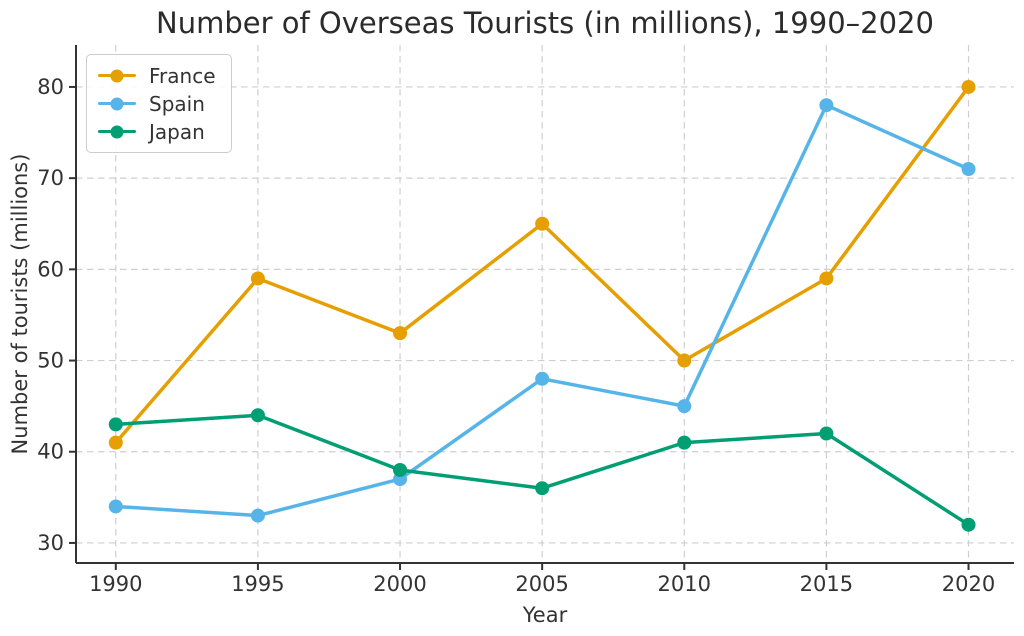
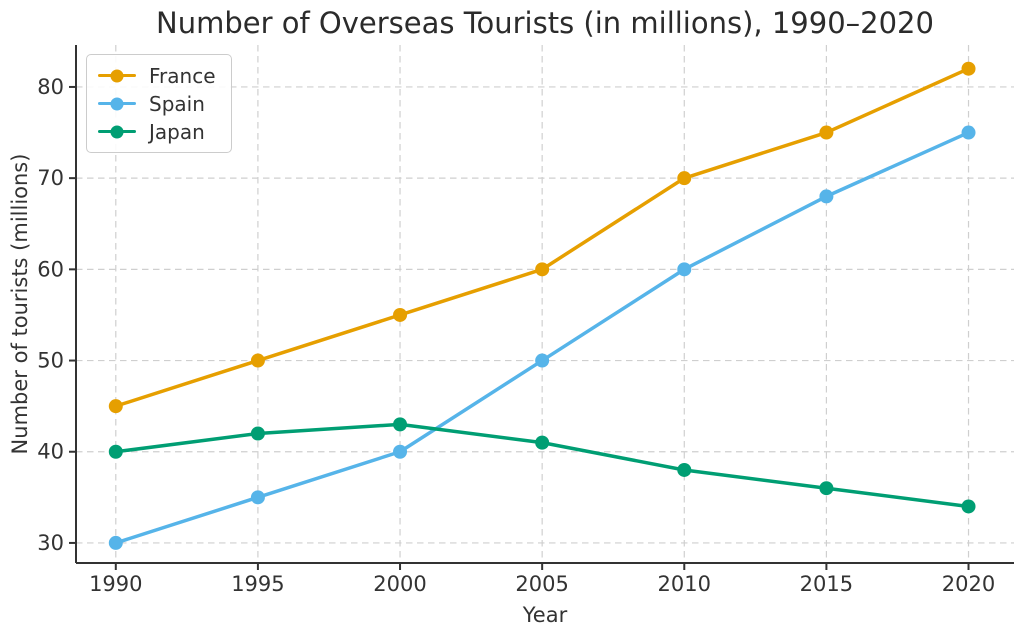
France/1990: 41 -> 45
Spain/1990: 34 -> 30
Japan/1990: 43 -> 40
France/1995: 59 -> 50
Spain/1995: 33 -> 35
Japan/1995: 44 -> 42
France/2000: 53 -> 55
Spain/2000: 37 -> 40
Japan/2000: 38 -> 43
France/2005: 65 -> 60
Spain/2005: 48 -> 50
Japan/2005: 36 -> 41
France/2010: 50 -> 70
Spain/2010: 45 -> 60
Japan/2010: 41 -> 38
France/2015: 59 -> 75
Spain/2015: 78 -> 68
Japan/2015: 42 -> 36
France/2020: 80 -> 82
Spain/2020: 71 -> 75
Japan/2020: 32 -> 34
